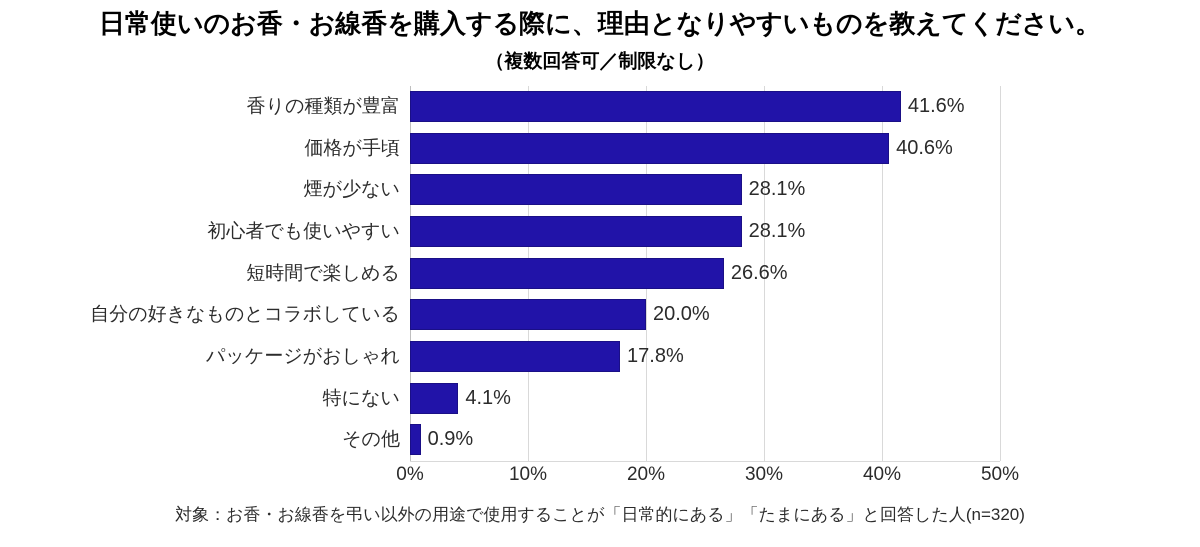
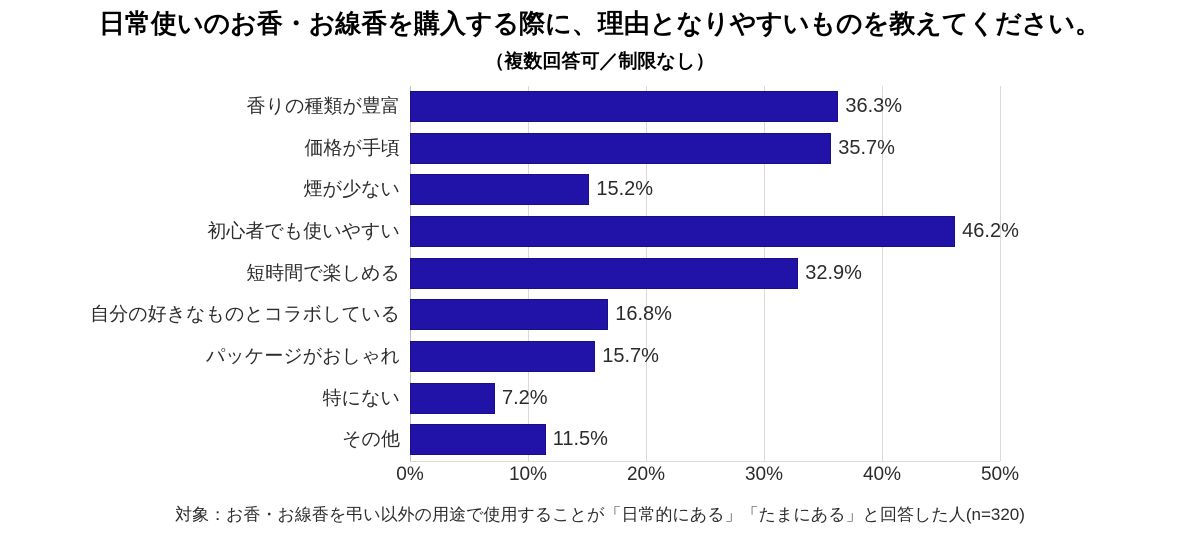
香りの種類が豊富: 41.6% -> 36.3%
価格が手頃: 40.6% -> 35.7%
煙が少ない: 28.1% -> 15.2%
初心者でも使いやすい: 28.1% -> 46.2%
短時間で楽しめる: 26.6% -> 32.9%
自分の好きなものとコラボしている: 20.0% -> 16.8%
パッケージがおしゃれ: 17.8% -> 15.7%
特にない: 4.1% -> 7.2%
その他: 0.9% -> 11.5%
